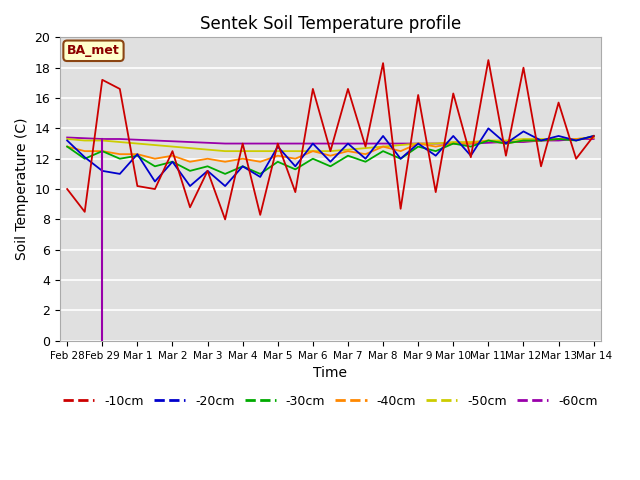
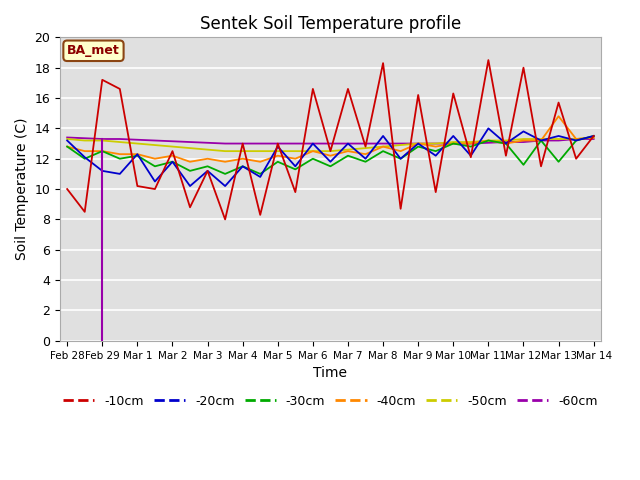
-30cm/Mar 12: 13.2 -> 11.6
-30cm/Mar 13: 13.3 -> 11.8
-40cm/Mar 13: 13.3 -> 14.8
